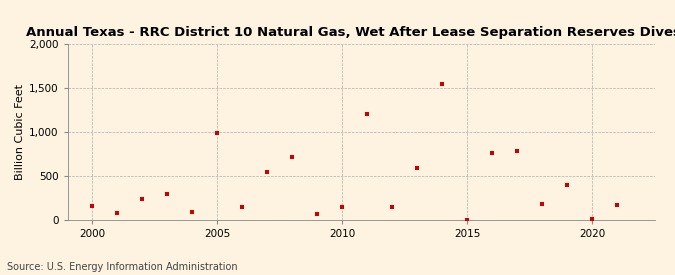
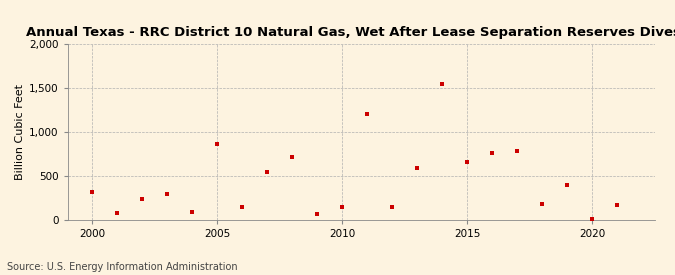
2000: 160 -> 320
2005: 990 -> 860
2015: 0 -> 660
